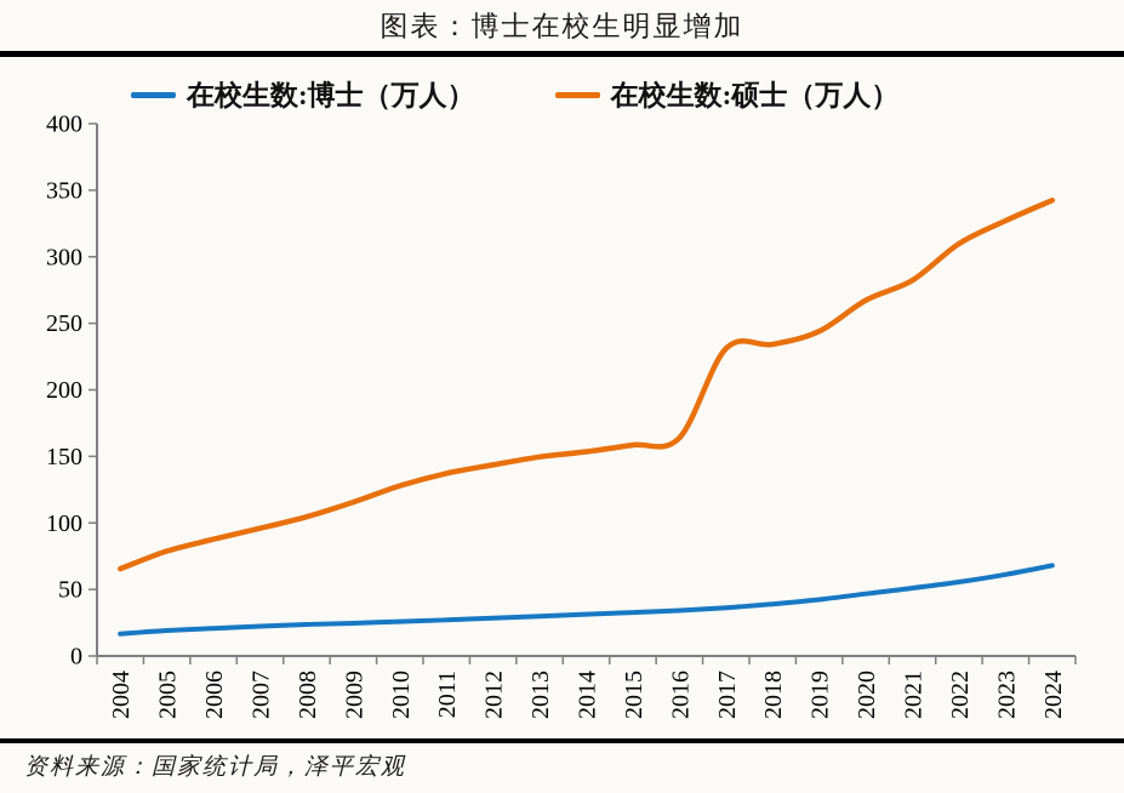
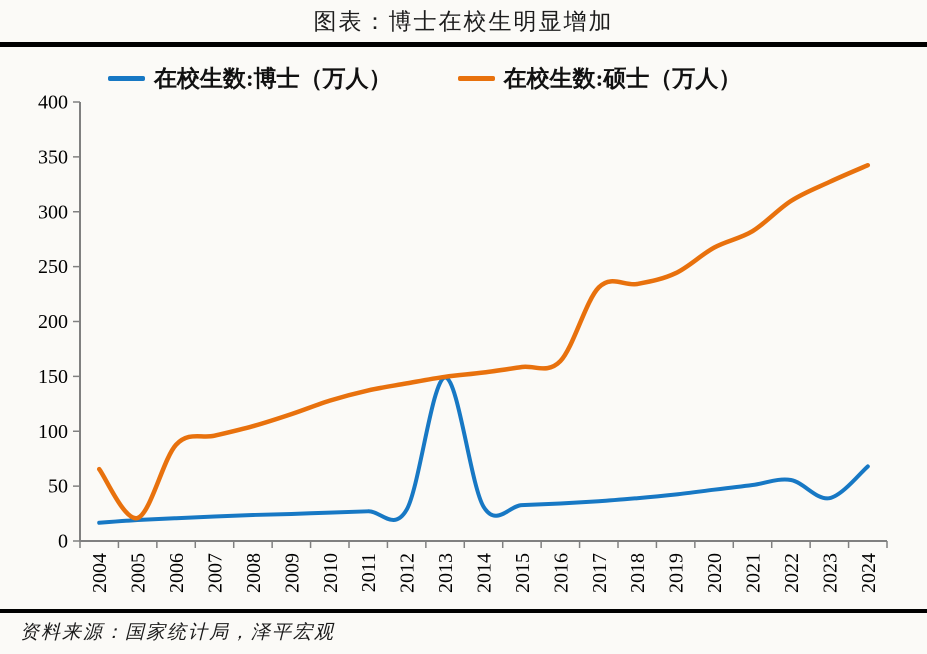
在校生数:硕士（万人）/2005: 79 -> 21
在校生数:博士（万人）/2013: 30 -> 149
在校生数:博士（万人）/2023: 61 -> 39
